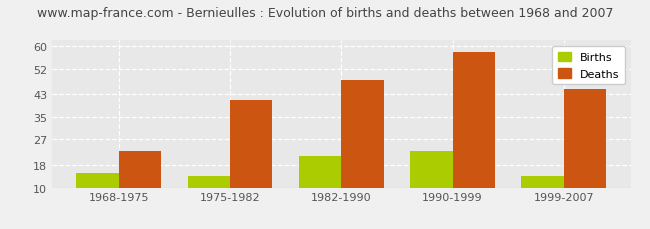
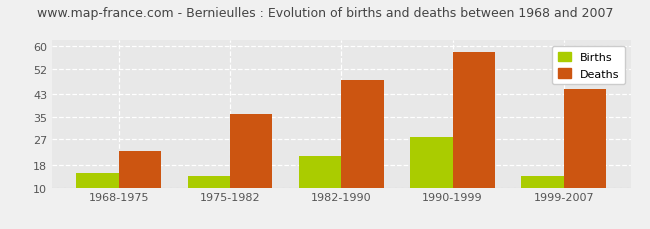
Deaths/1975-1982: 41 -> 36
Births/1990-1999: 23 -> 28
